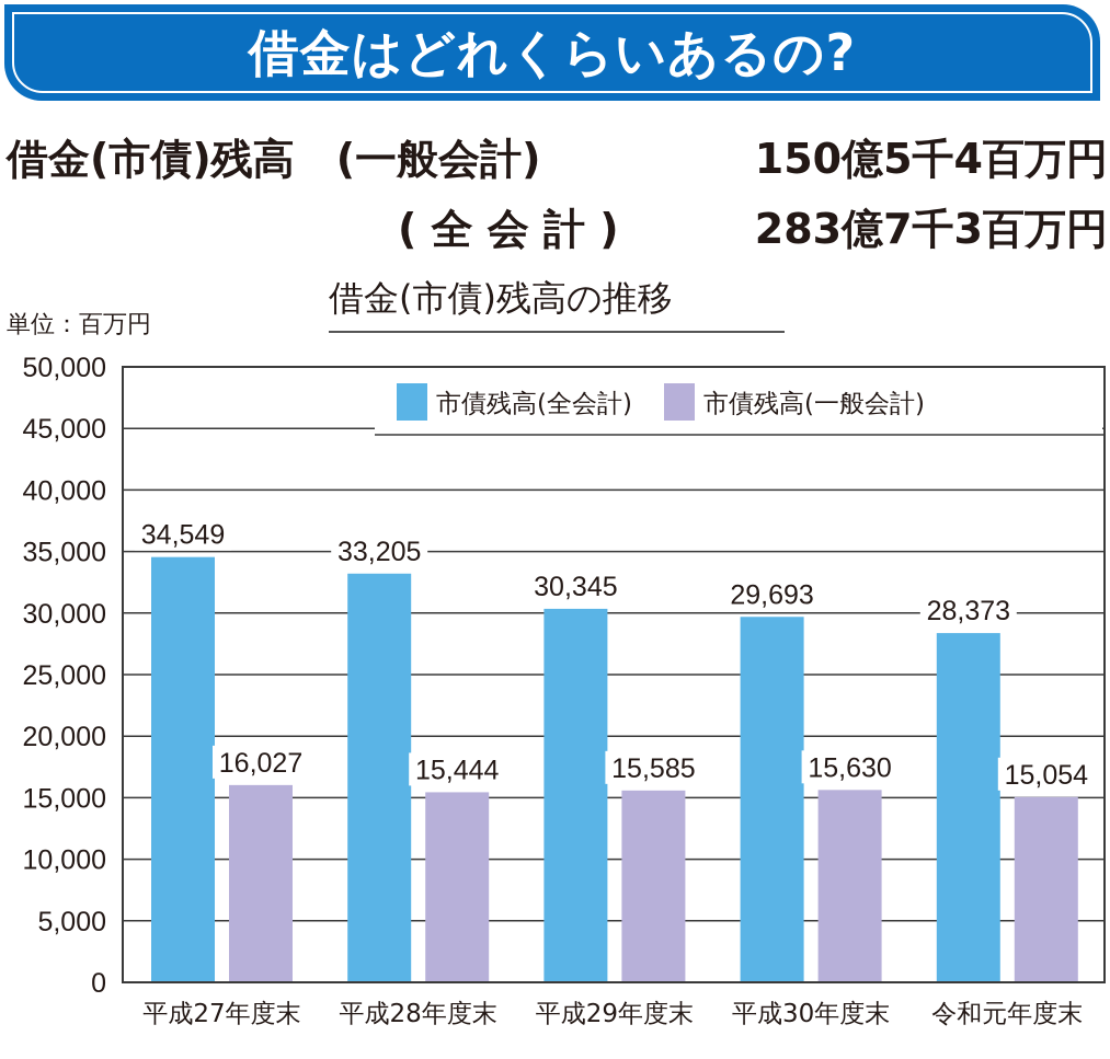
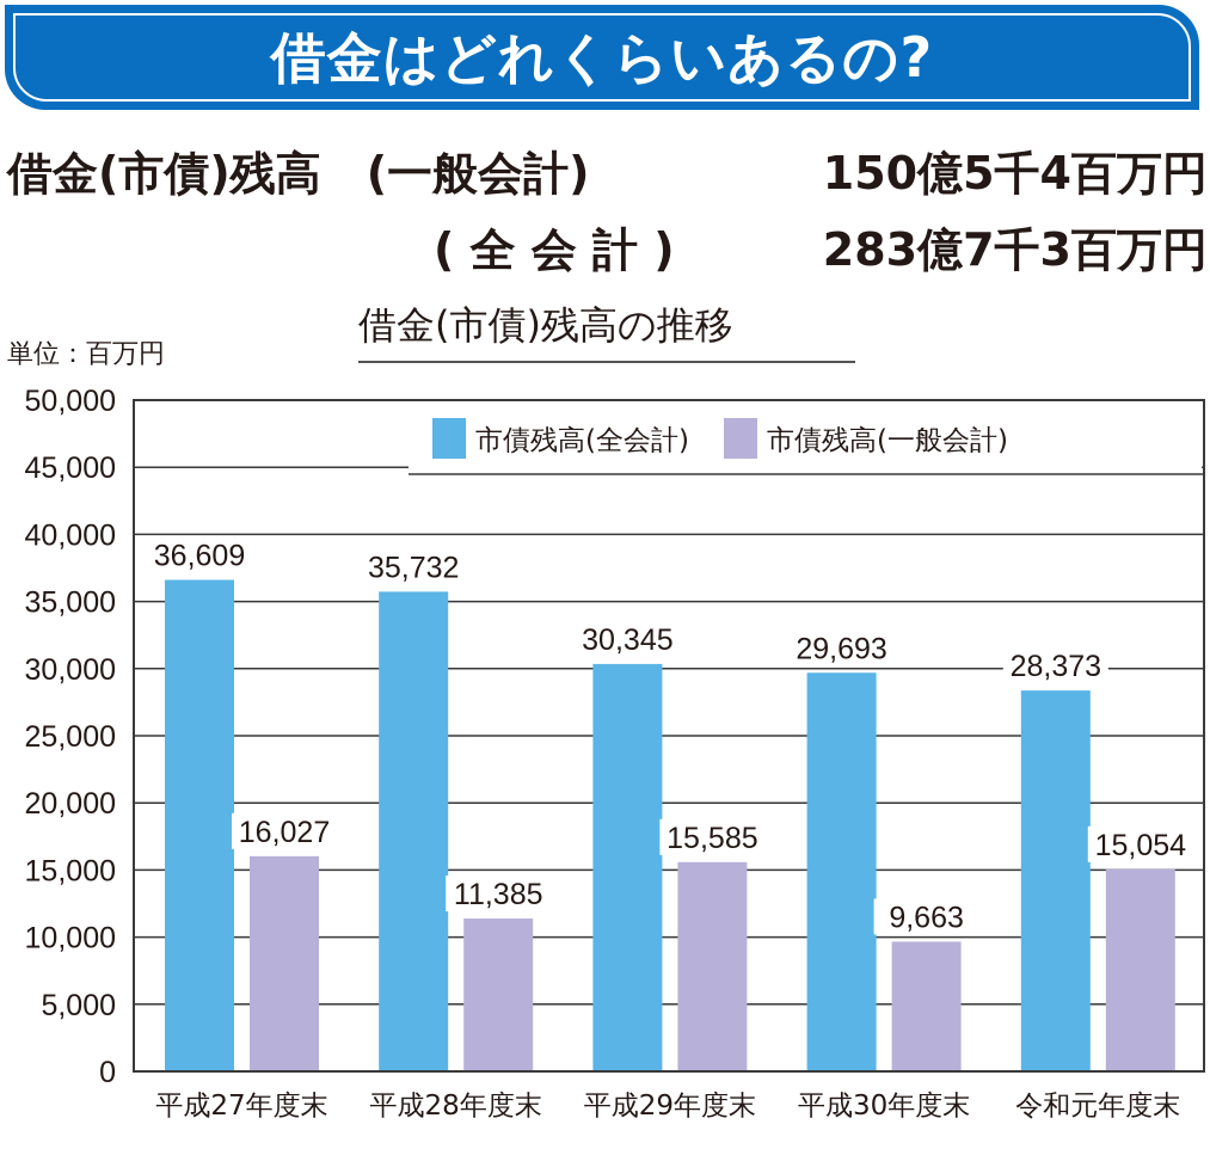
市債残高(全会計)/平成27年度末: 34,549 -> 36,609
市債残高(全会計)/平成28年度末: 33,205 -> 35,732
市債残高(一般会計)/平成28年度末: 15,444 -> 11,385
市債残高(一般会計)/平成30年度末: 15,630 -> 9,663
